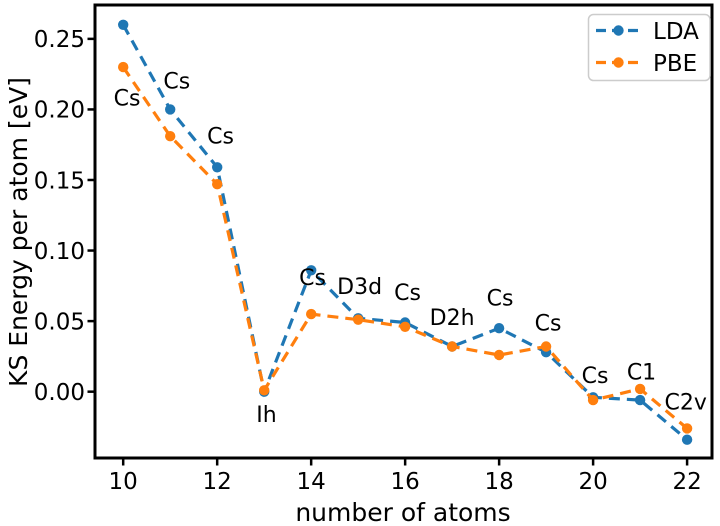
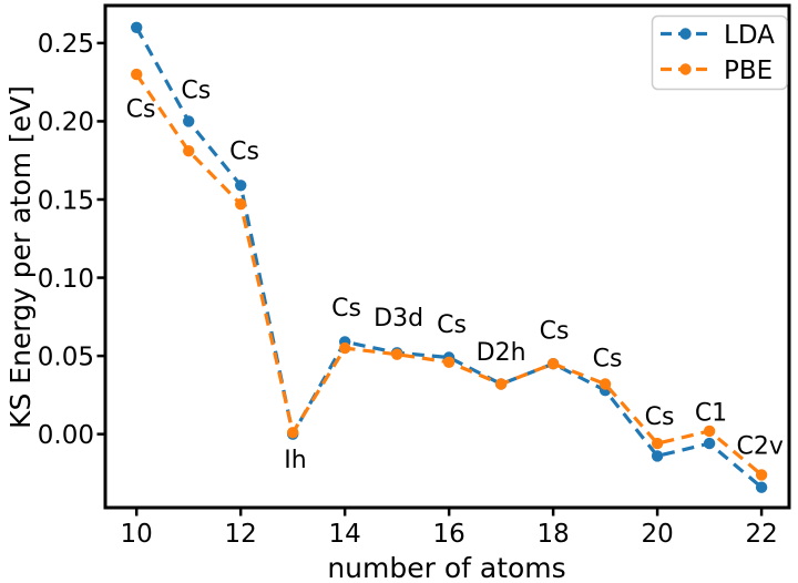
LDA/14: 0.086 -> 0.059
PBE/18: 0.026 -> 0.045
LDA/20: -0.004 -> -0.014
